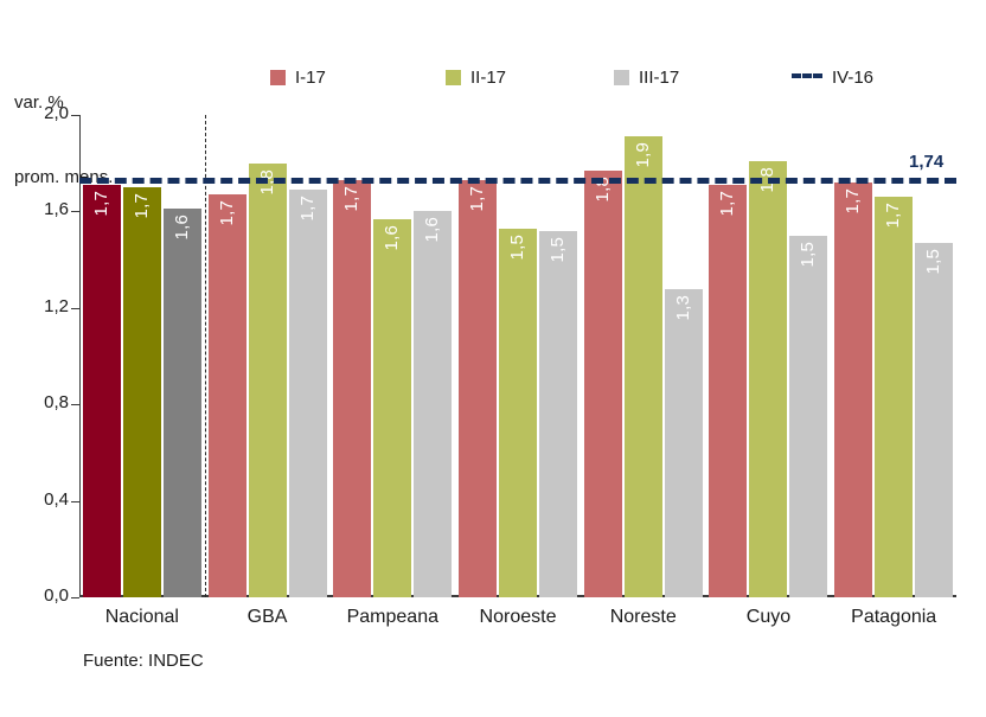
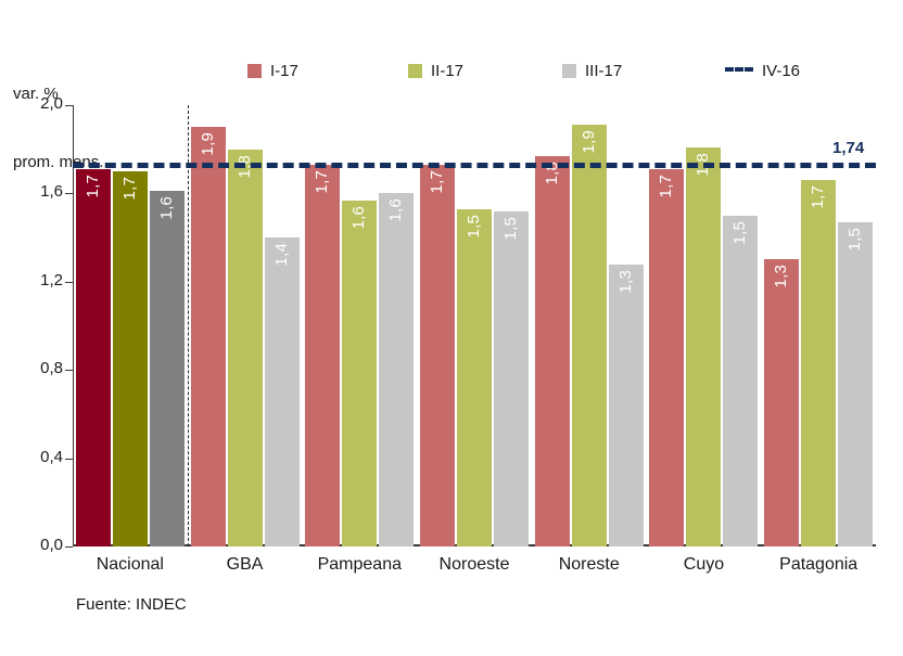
I-17/GBA: 1,7 -> 1,9
III-17/GBA: 1,7 -> 1,4
I-17/Patagonia: 1,7 -> 1,3
